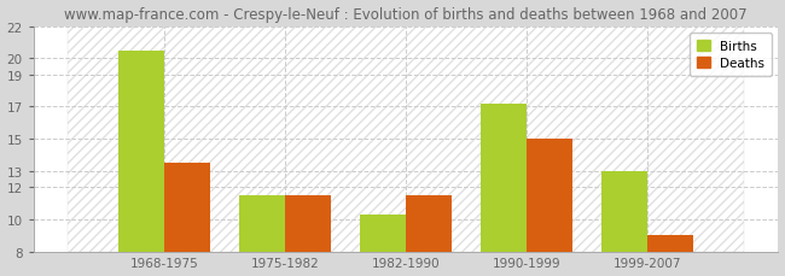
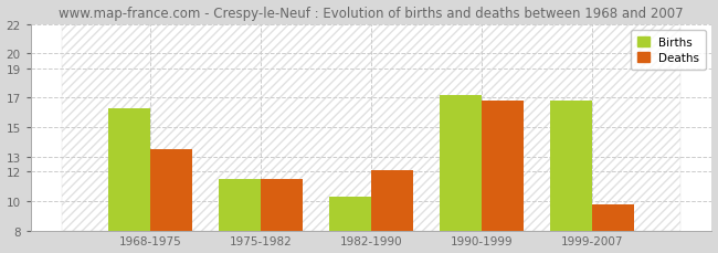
Births/1968-1975: 20.5 -> 16.3
Deaths/1982-1990: 11.5 -> 12.1
Deaths/1990-1999: 15.0 -> 16.8
Births/1999-2007: 13.0 -> 16.8
Deaths/1999-2007: 9.0 -> 9.8
